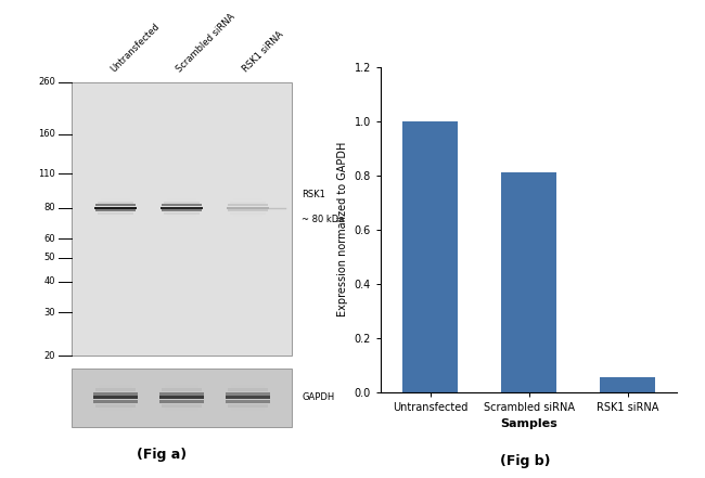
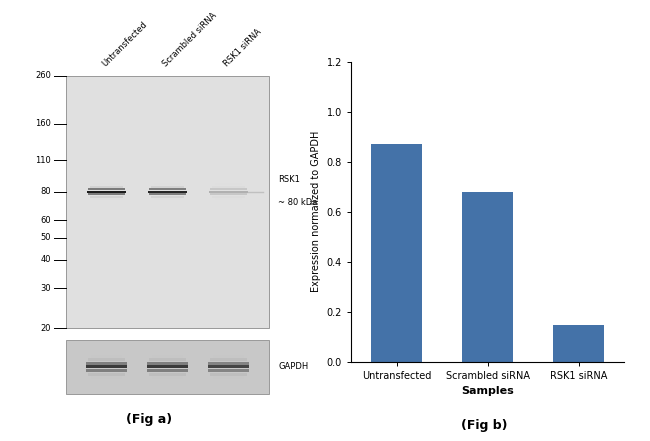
Untransfected: 1.000 -> 0.870
Scrambled siRNA: 0.810 -> 0.680
RSK1 siRNA: 0.055 -> 0.145
